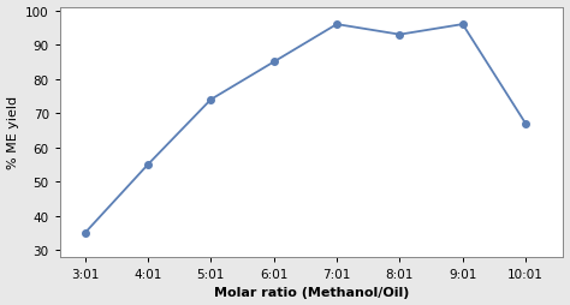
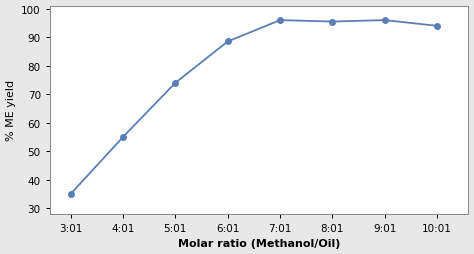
6:01: 85.0 -> 88.5
8:01: 93.0 -> 95.5
10:01: 67.0 -> 94.0
